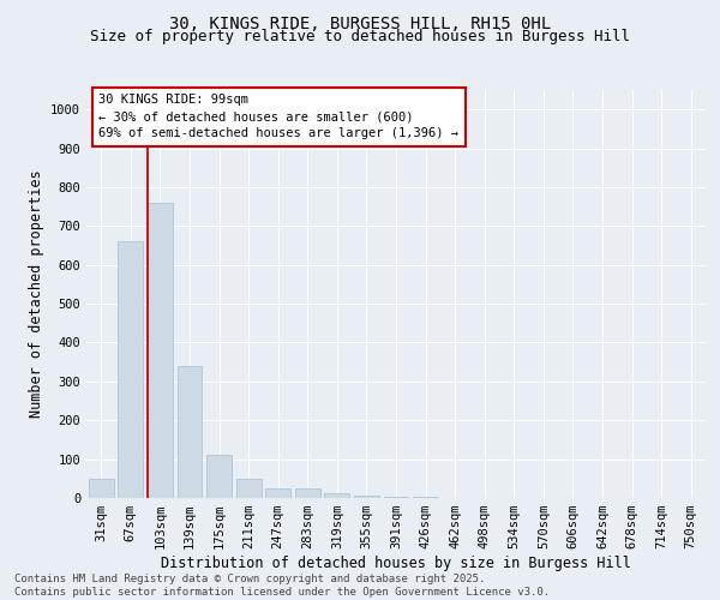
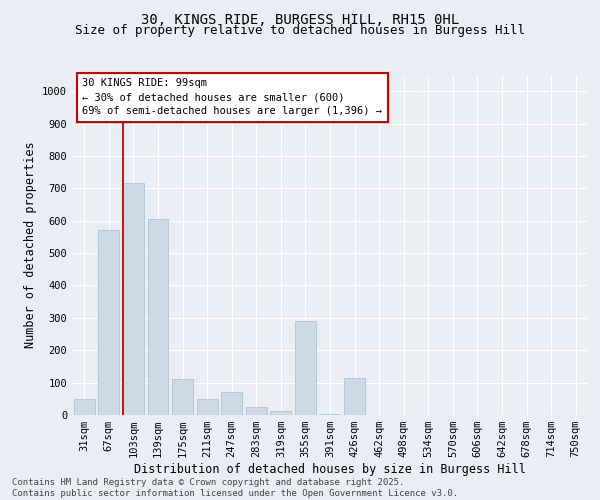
67sqm: 660 -> 570
103sqm: 760 -> 715
139sqm: 340 -> 605
247sqm: 25 -> 70
355sqm: 5 -> 290
426sqm: 2 -> 115
